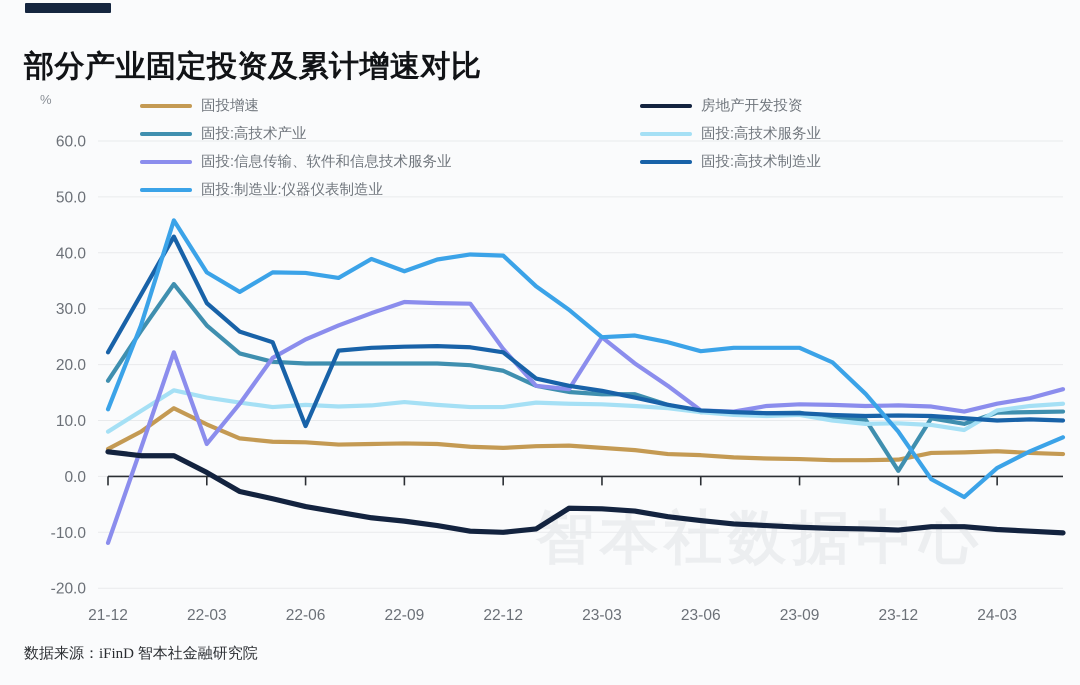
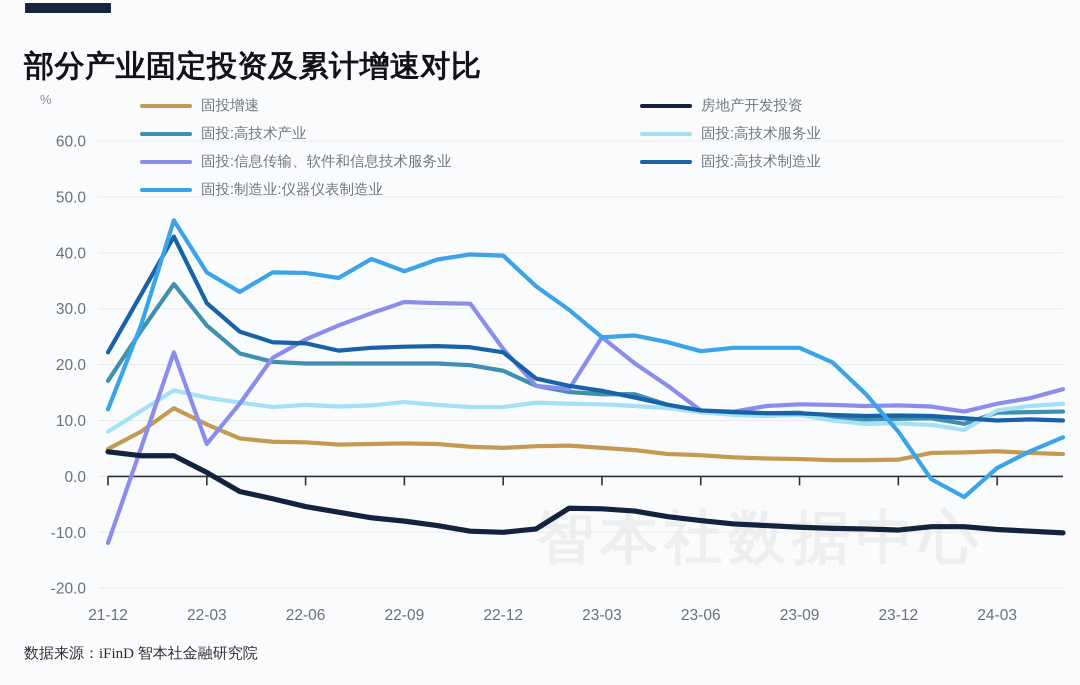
固投:高技术制造业/22-06: 9 -> 24
固投:高技术产业/23-12: 1 -> 10
